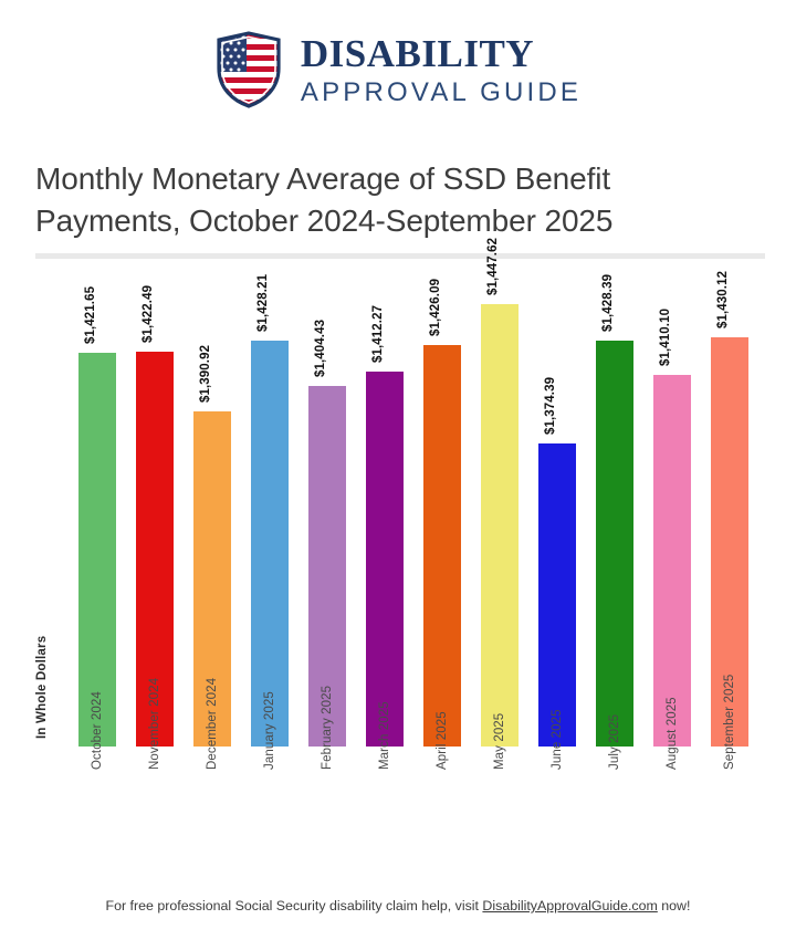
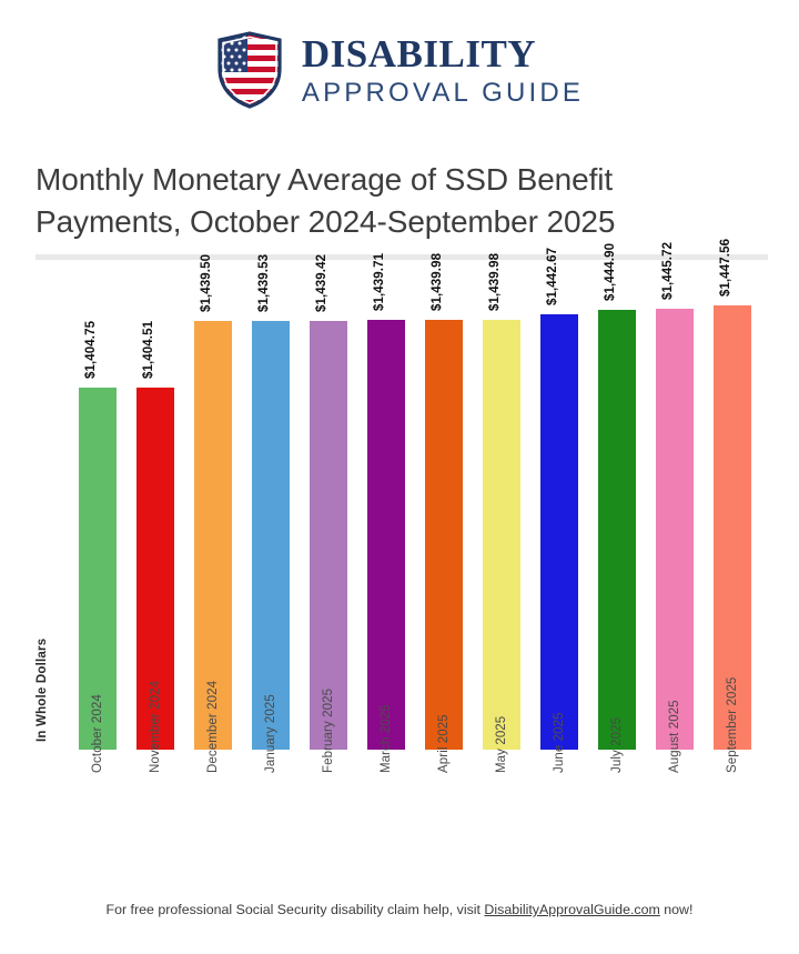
October 2024: $1,421.65 -> $1,404.75
November 2024: $1,422.49 -> $1,404.51
December 2024: $1,390.92 -> $1,439.50
January 2025: $1,428.21 -> $1,439.53
February 2025: $1,404.43 -> $1,439.42
March 2025: $1,412.27 -> $1,439.71
April 2025: $1,426.09 -> $1,439.98
May 2025: $1,447.62 -> $1,439.98
June 2025: $1,374.39 -> $1,442.67
July 2025: $1,428.39 -> $1,444.90
August 2025: $1,410.10 -> $1,445.72
September 2025: $1,430.12 -> $1,447.56
